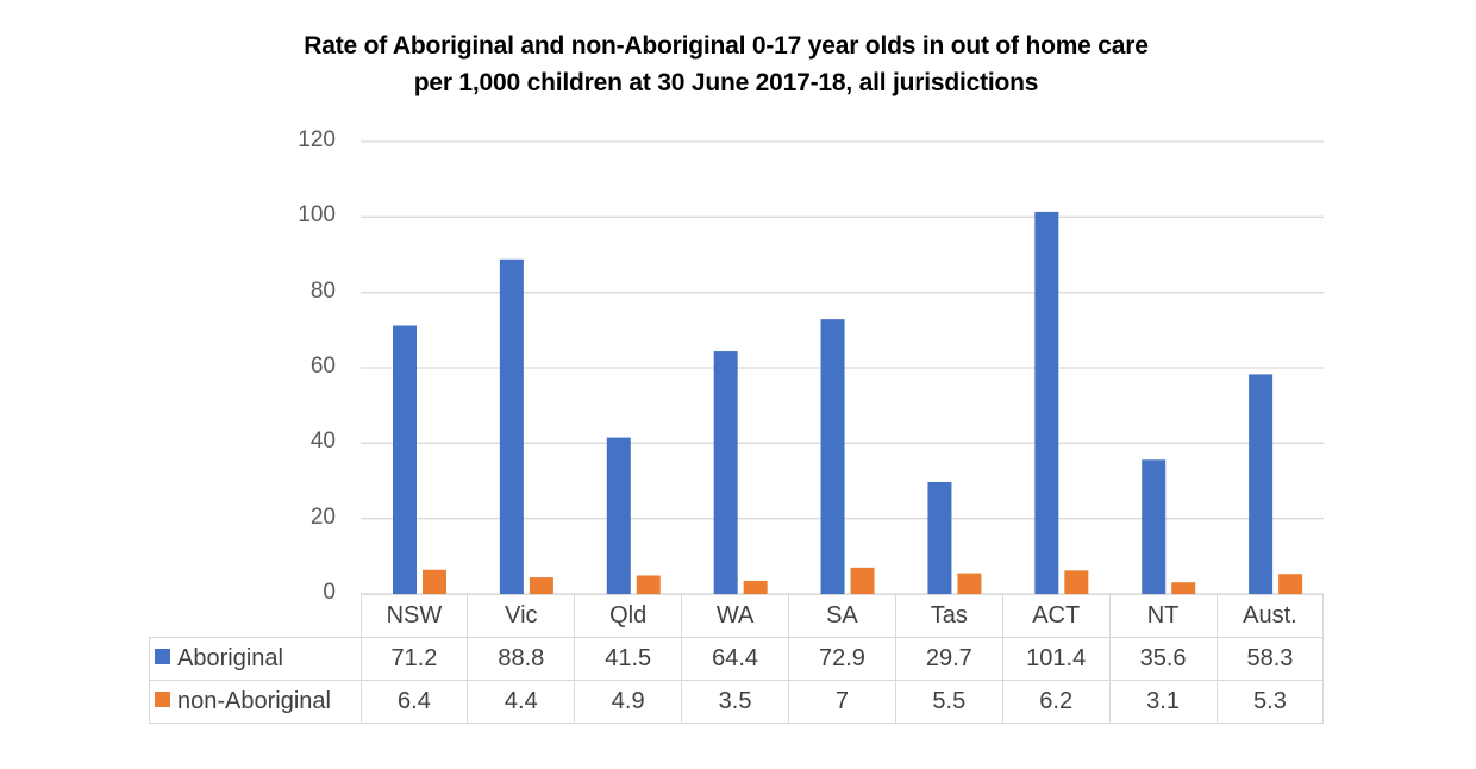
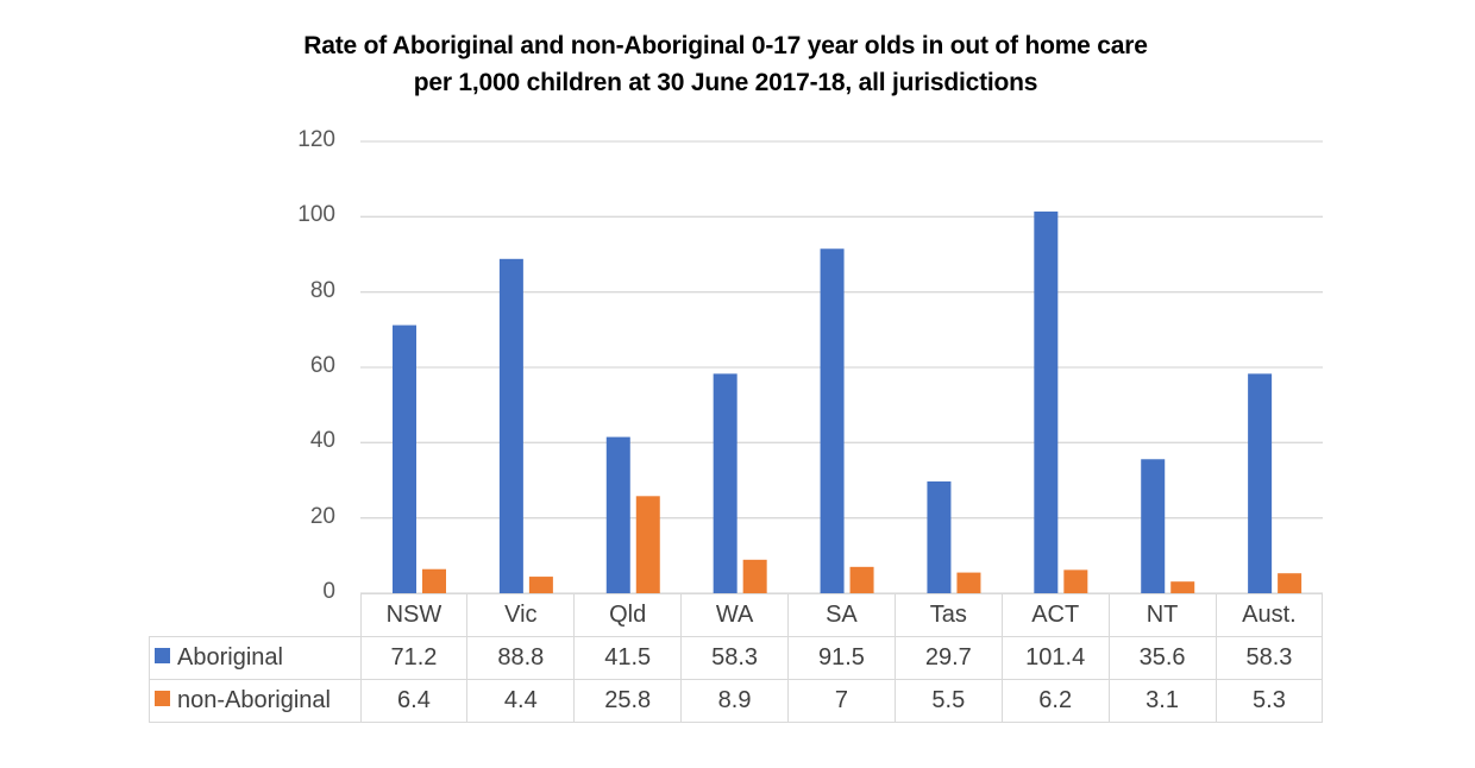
non-Aboriginal/Qld: 4.9 -> 25.8
Aboriginal/WA: 64.4 -> 58.3
non-Aboriginal/WA: 3.5 -> 8.9
Aboriginal/SA: 72.9 -> 91.5
